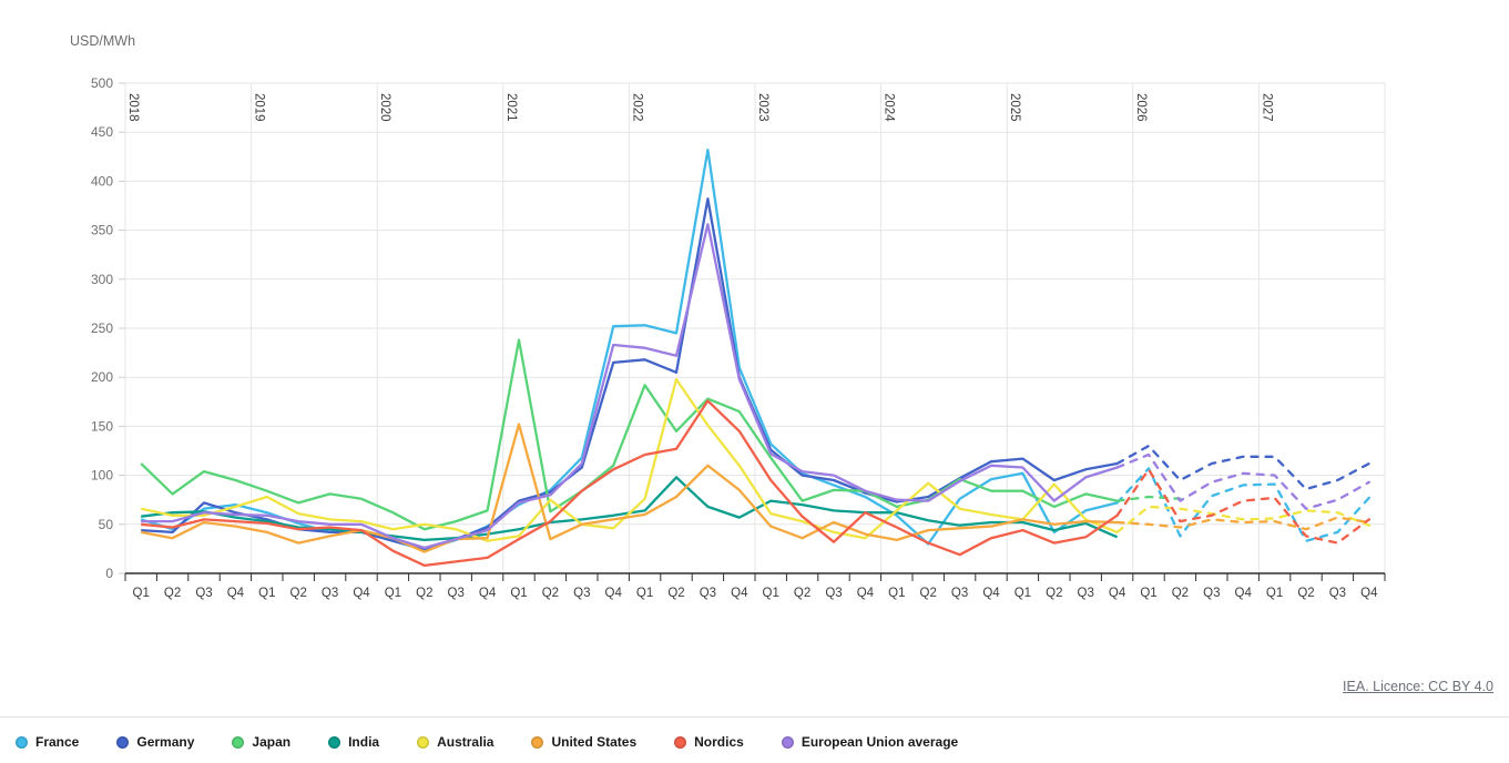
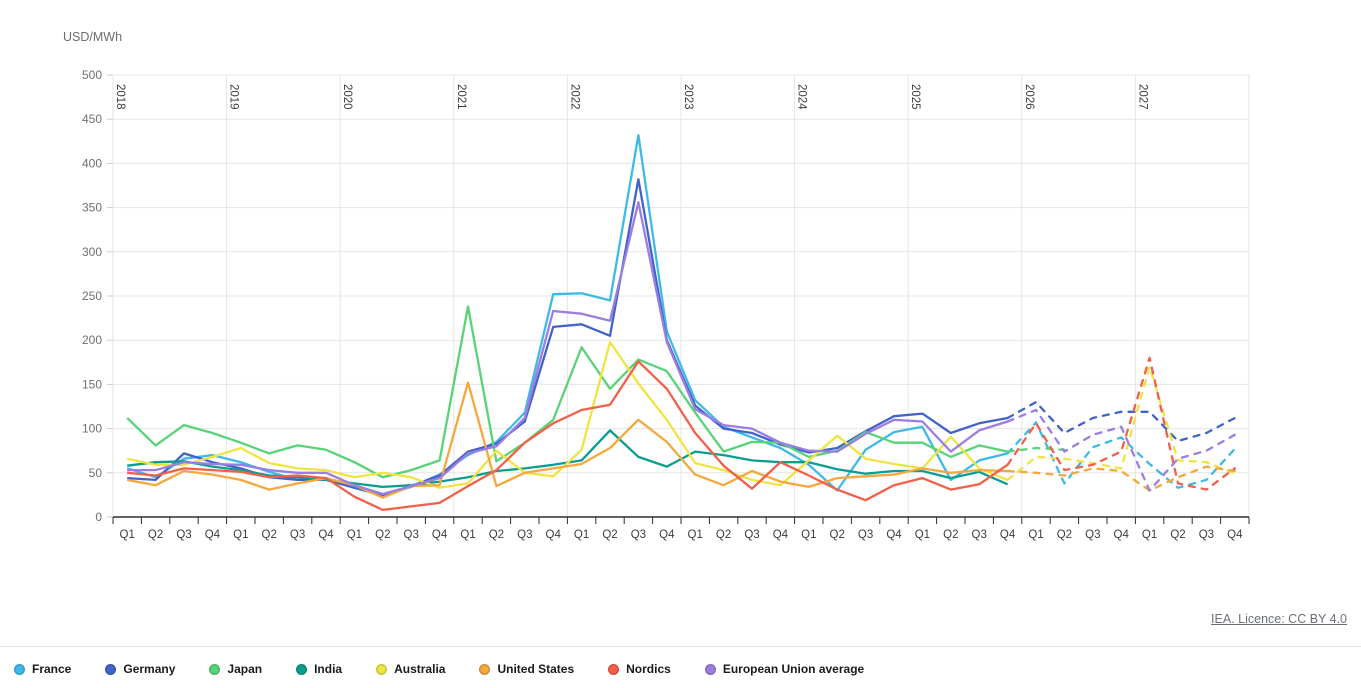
France/2027 Q1: 90 -> 60
Australia/2027 Q1: 60 -> 170
United States/2027 Q1: 50 -> 30
Nordics/2027 Q1: 80 -> 180
European Union average/2027 Q1: 100 -> 30
